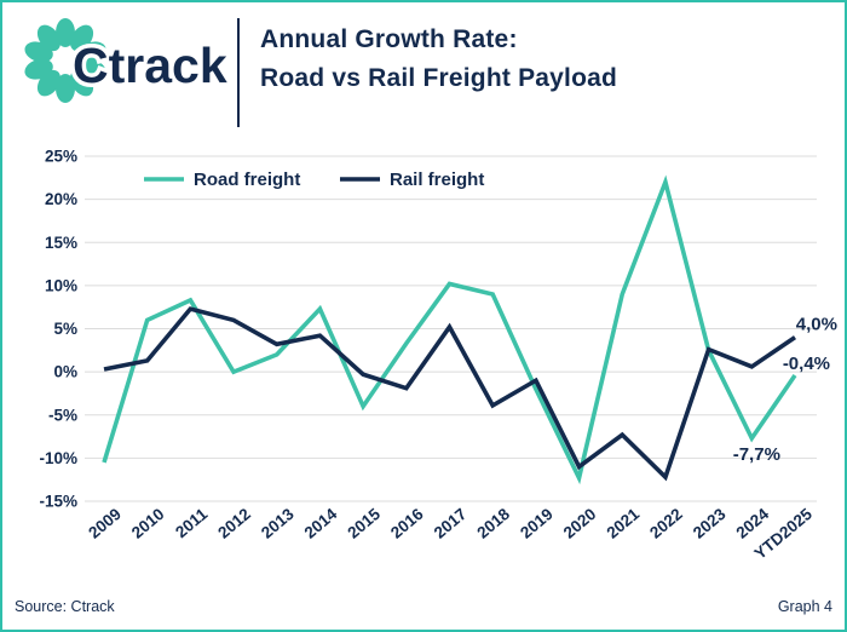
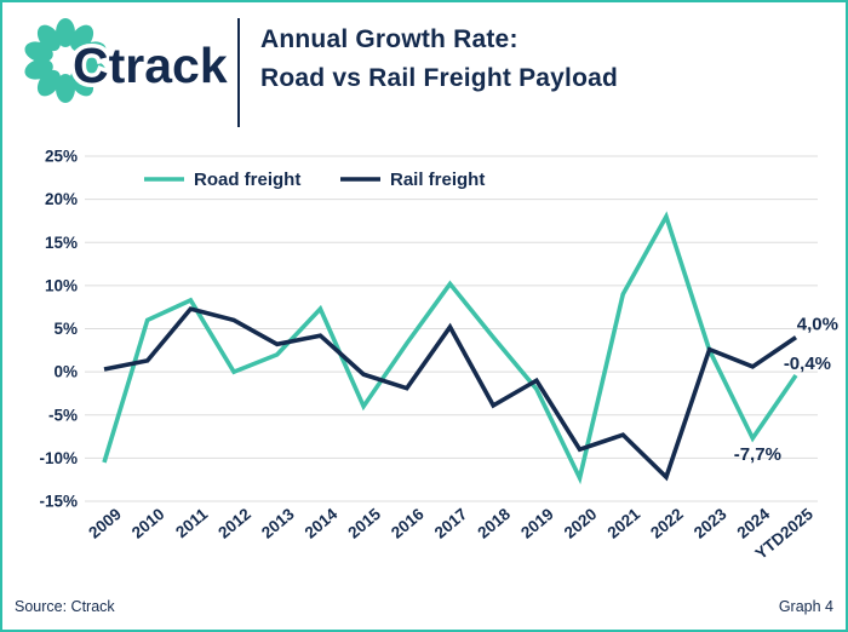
Road freight/2018: 9% -> 4%
Rail freight/2020: -11% -> -9%
Road freight/2022: 22% -> 18%
